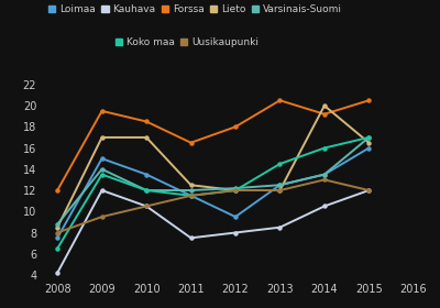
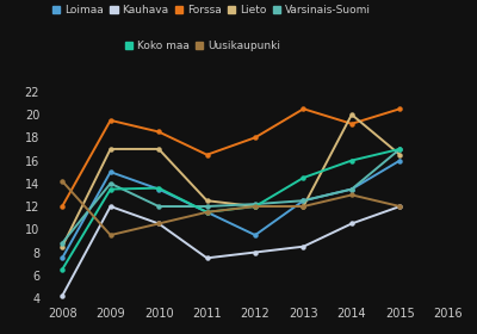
Uusikaupunki/2008: 8.0 -> 14.2
Koko maa/2010: 12.0 -> 13.6
